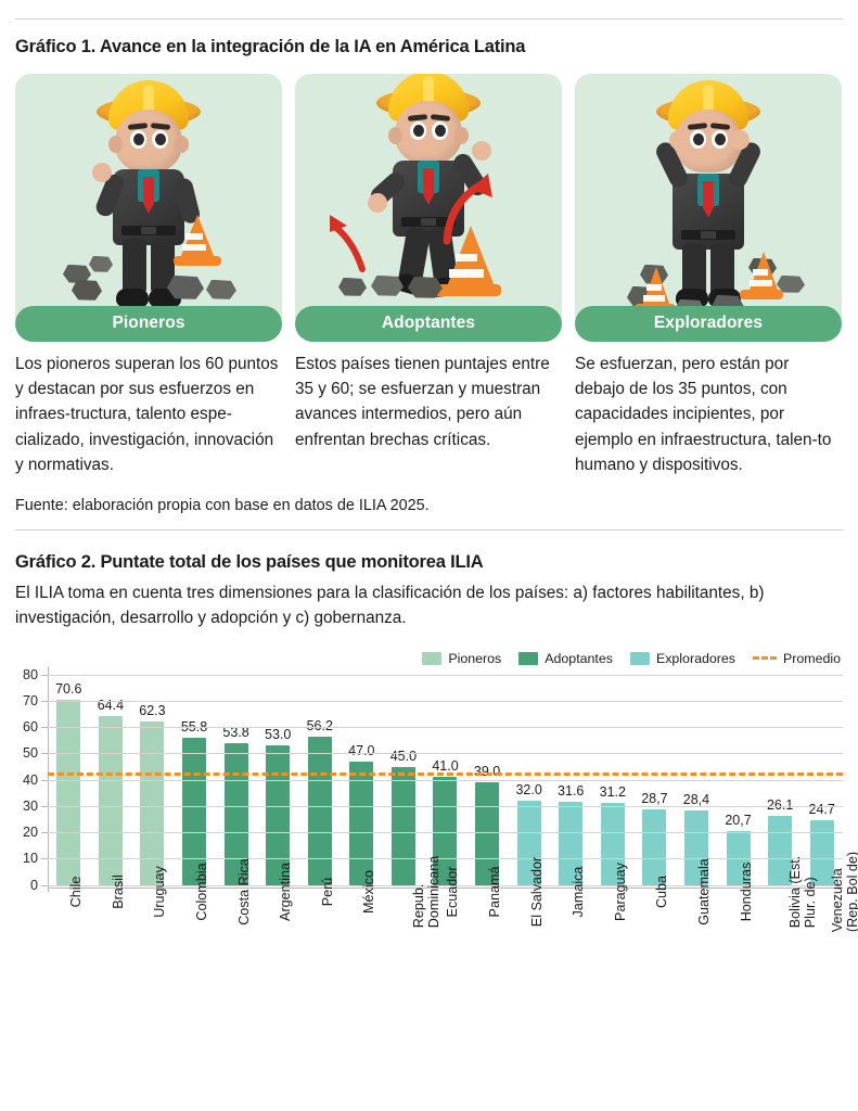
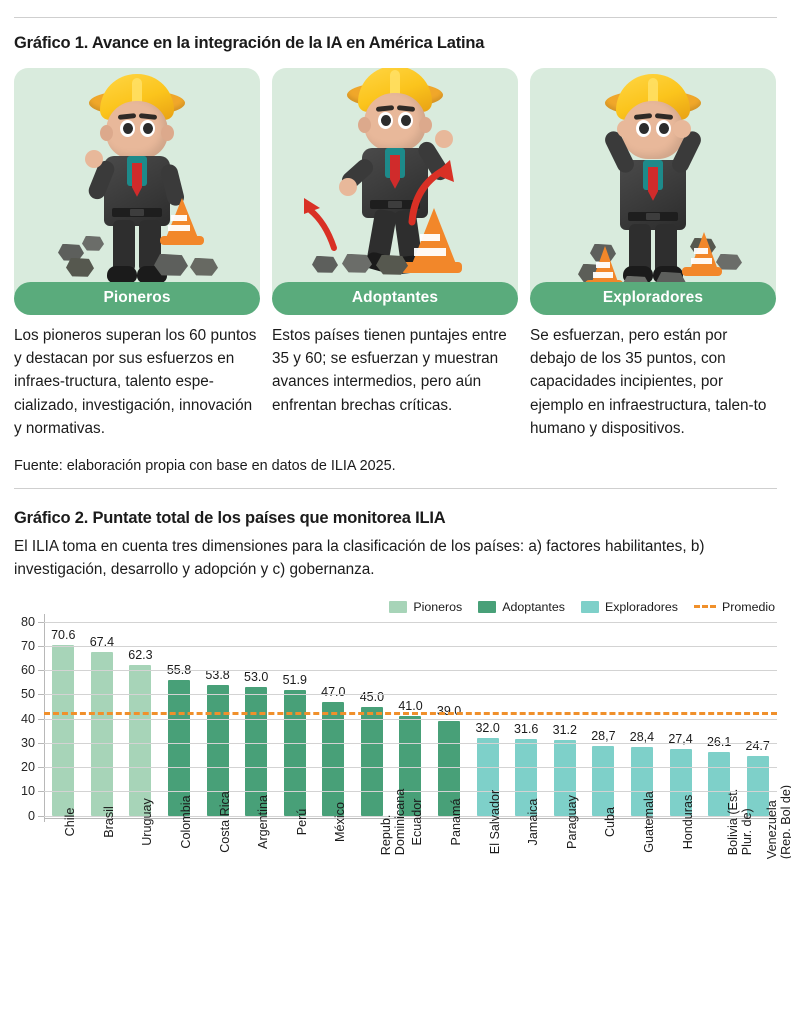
Brasil: 64.4 -> 67.4
Perú: 56.2 -> 51.9
Honduras: 20,7 -> 27,4
